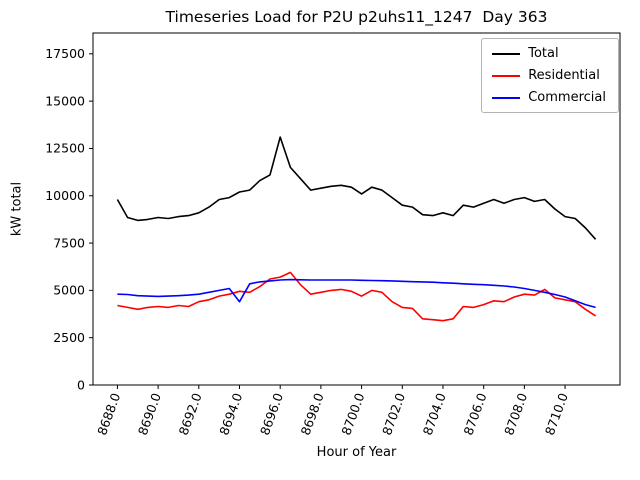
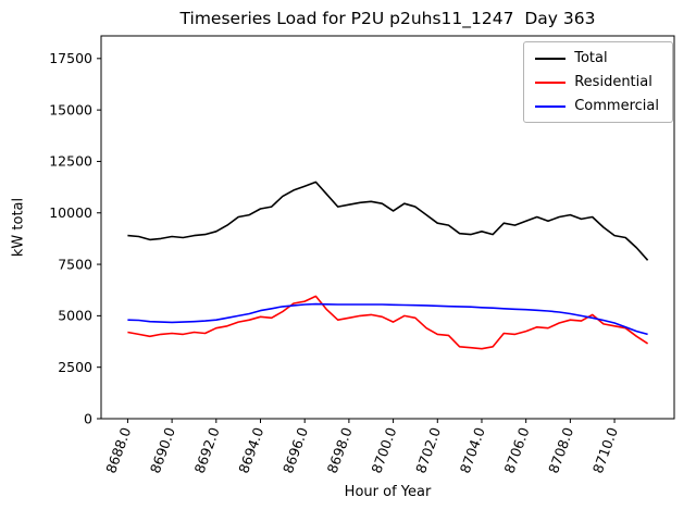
Total/8688.0: 9800 -> 8900
Commercial/8694.0: 4400 -> 5200
Total/8696.0: 13100 -> 11300
